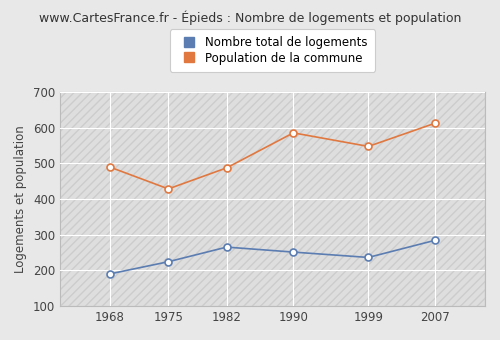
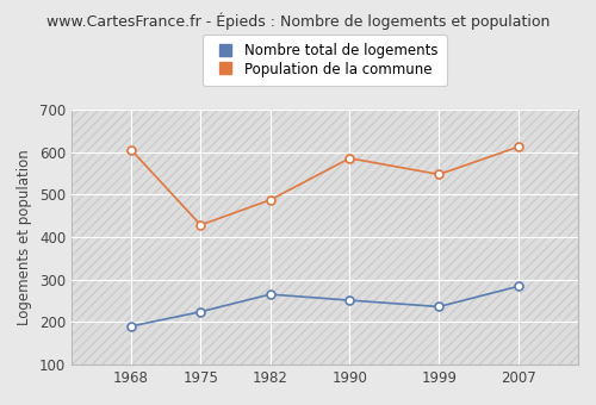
Population de la commune/1968: 489 -> 605
